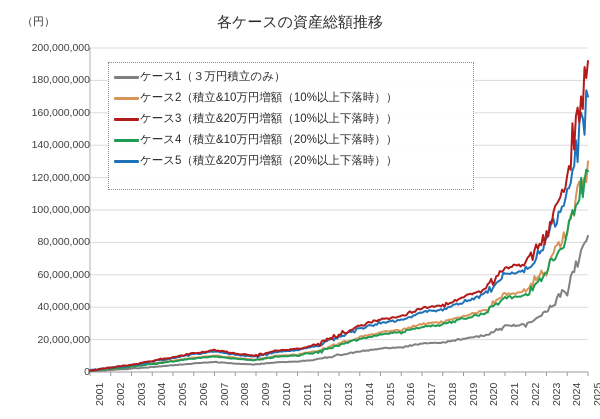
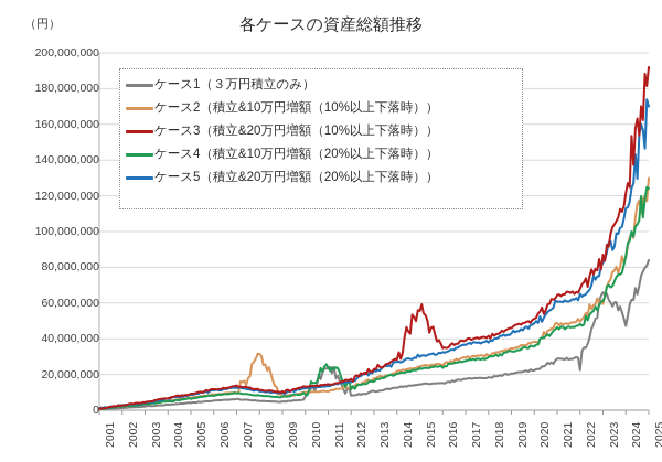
ケース2（積立&10万円増額（10%以上下落時））/2008: 9000000 -> 29000000
ケース1（３万円積立のみ）/2011: 6000000 -> 26000000
ケース4（積立&10万円増額（20%以上下落時））/2011: 10000000 -> 26000000
ケース3（積立&20万円増額（10%以上下落時））/2015: 32000000 -> 58000000
ケース1（３万円積立のみ）/2023: 38000000 -> 67000000
